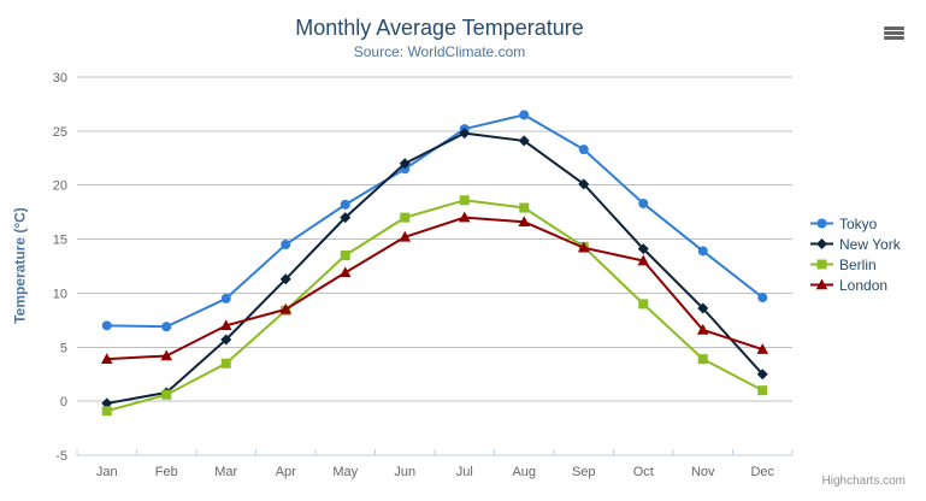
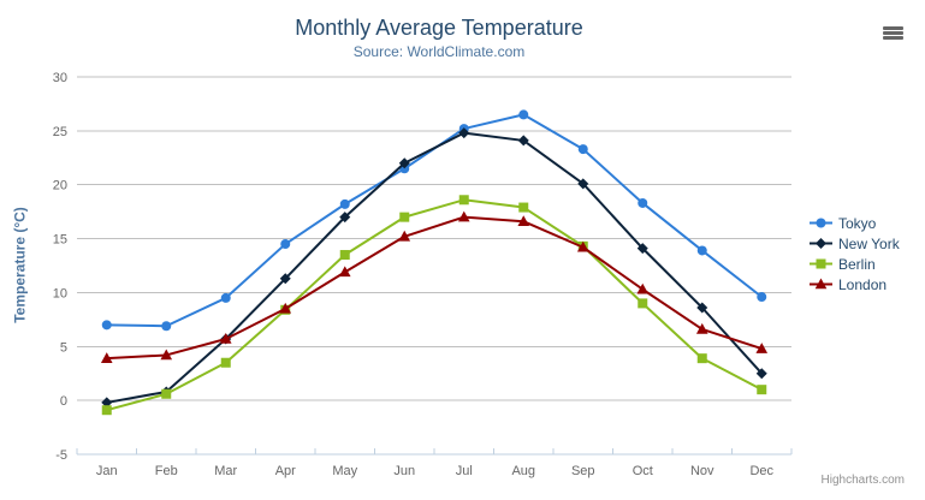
London/Mar: 7 -> 6
London/Oct: 13 -> 10
